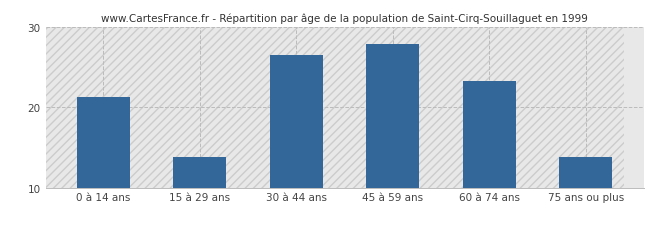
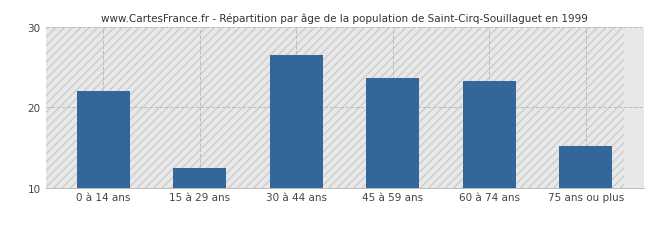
0 à 14 ans: 21.3 -> 22.0
15 à 29 ans: 13.8 -> 12.4
45 à 59 ans: 27.8 -> 23.6
75 ans ou plus: 13.8 -> 15.2
